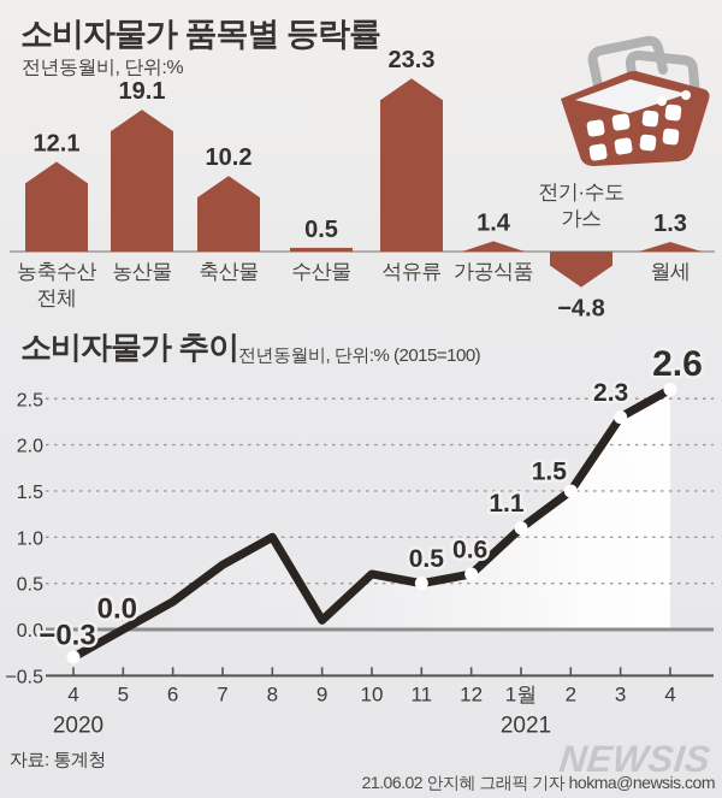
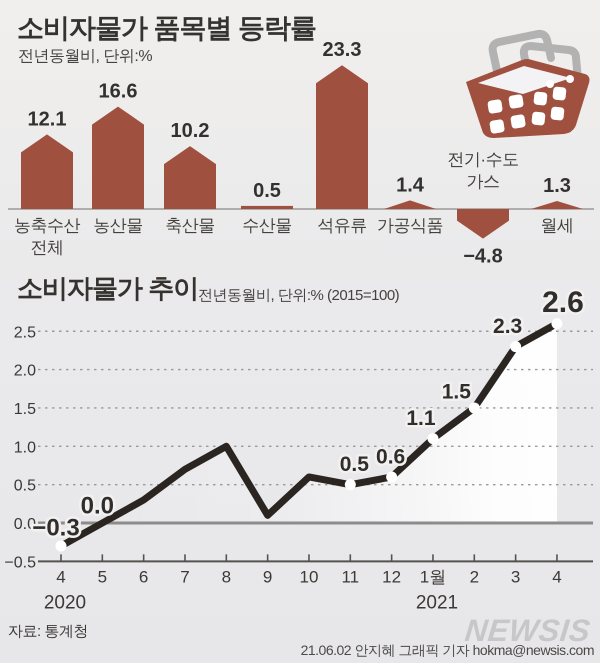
소비자물가 품목별 등락률/농산물: 19.1 -> 16.6
